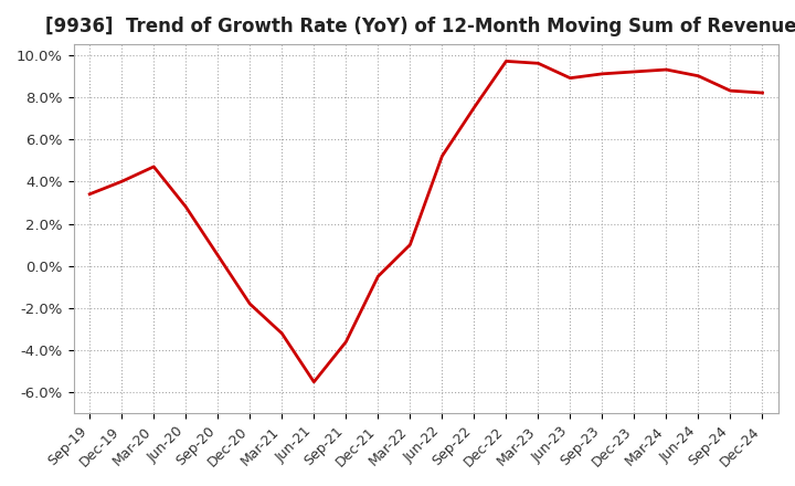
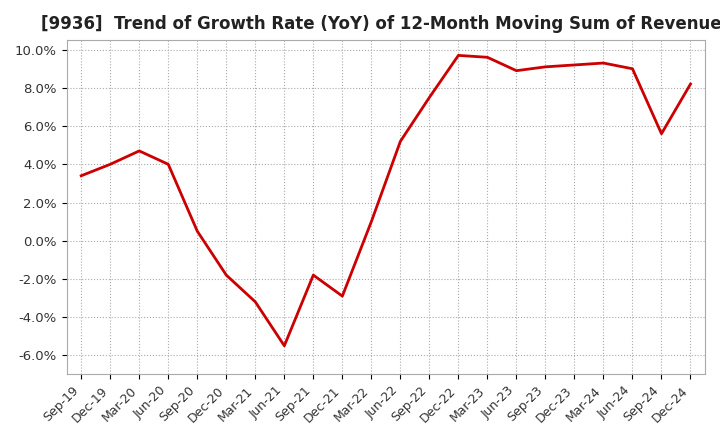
Jun-20: 2.8% -> 4.0%
Sep-21: -3.6% -> -1.8%
Dec-21: -0.5% -> -2.9%
Sep-24: 8.3% -> 5.6%
